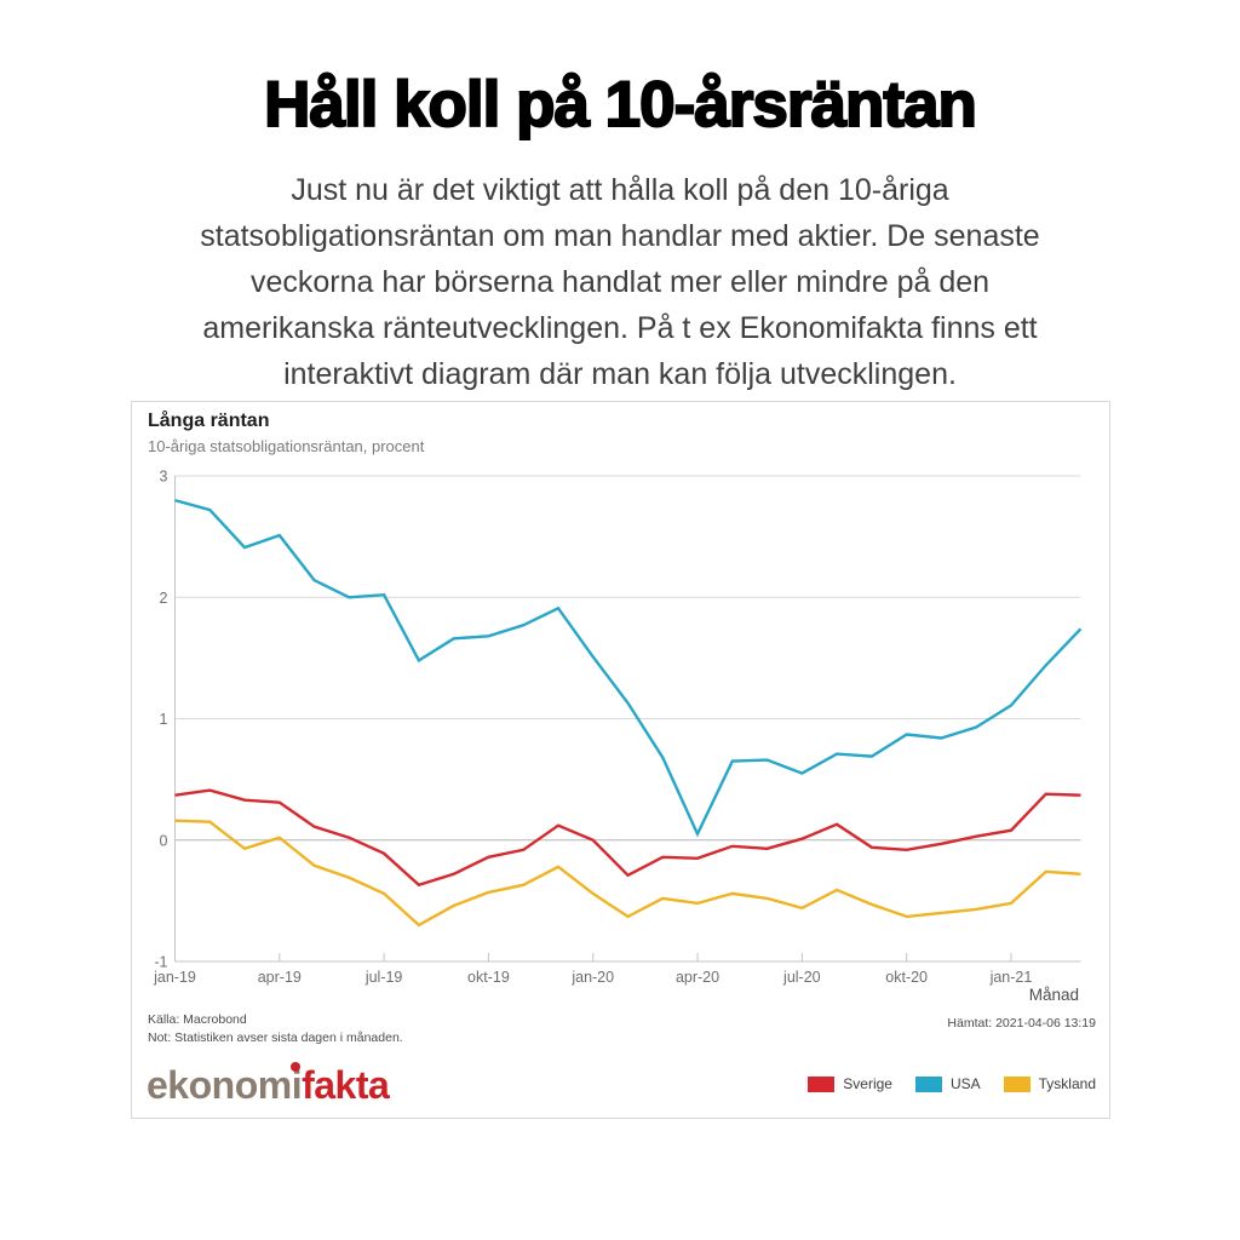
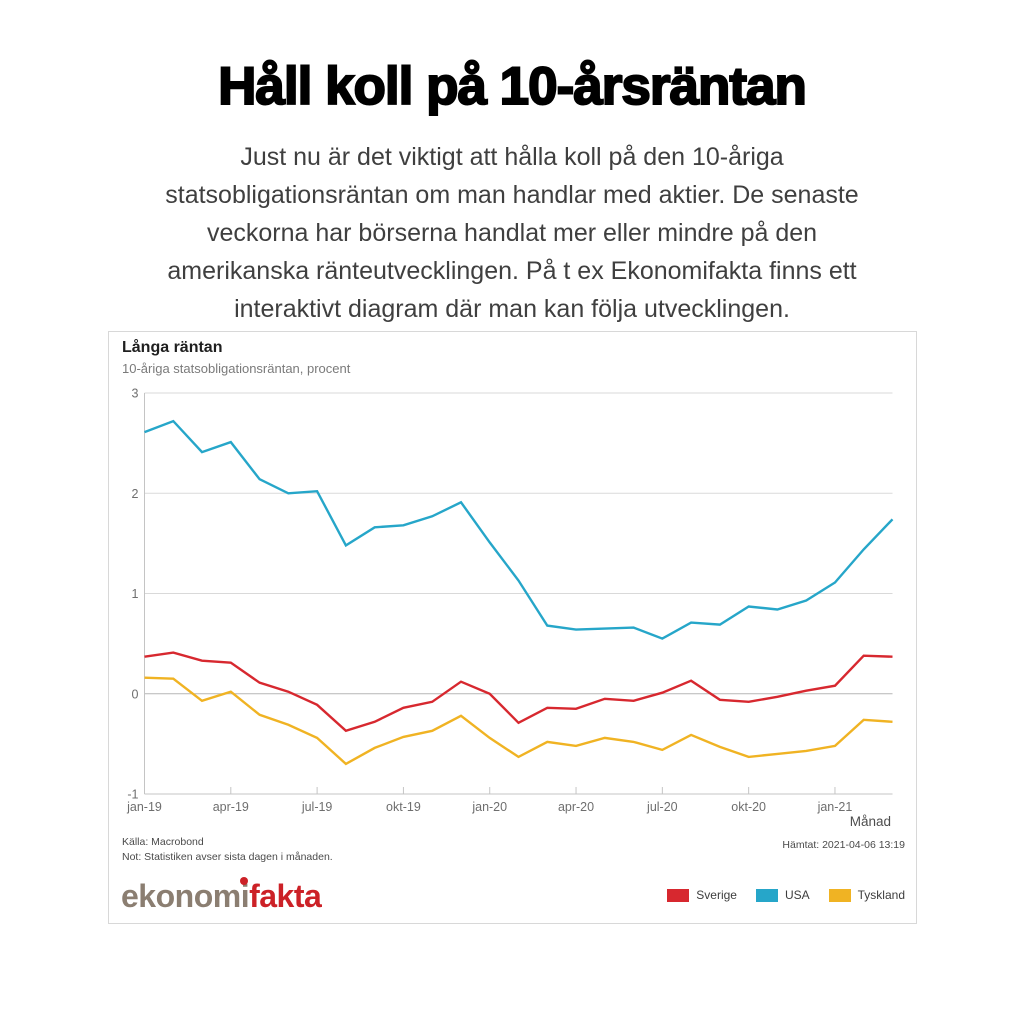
USA/jan-19: 2.80 -> 2.61
USA/apr-20: 0.05 -> 0.64
